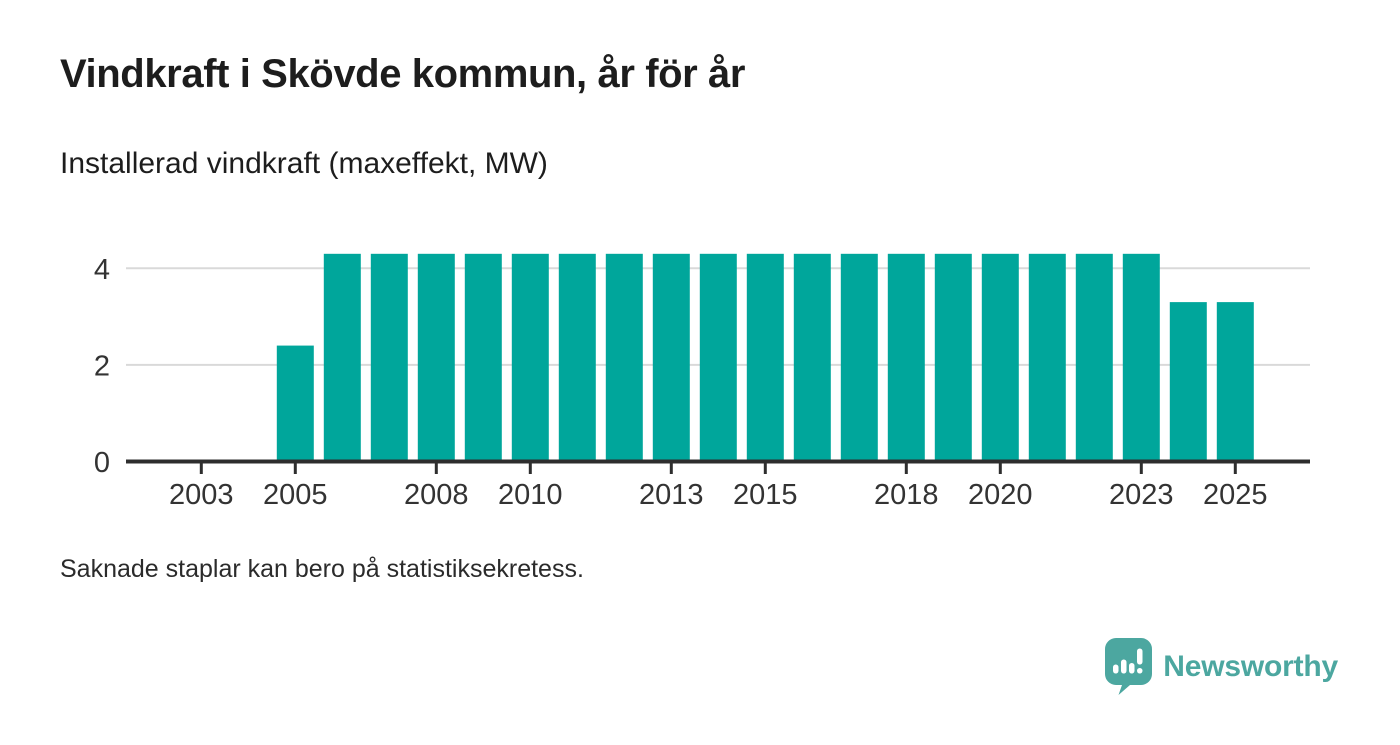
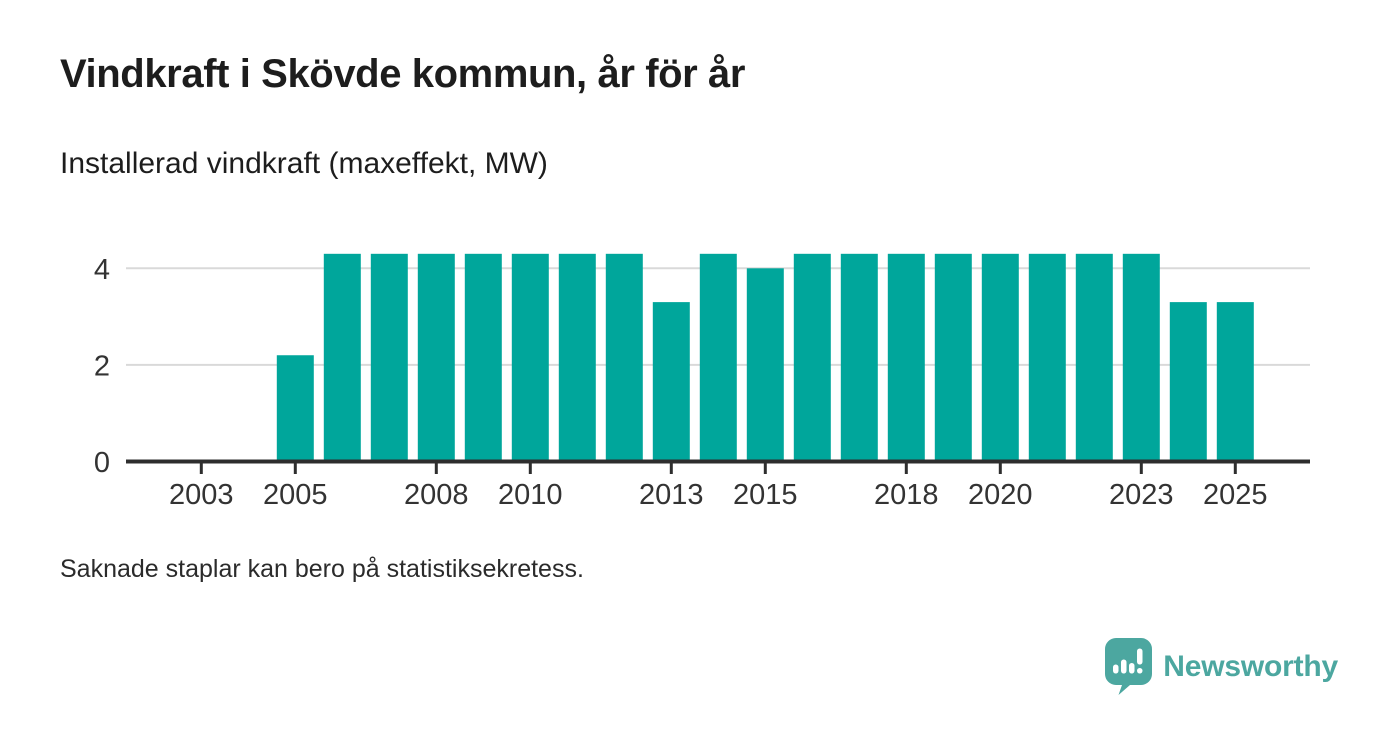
2005: 2.4 -> 2.2
2013: 4.3 -> 3.3
2015: 4.3 -> 4.0
